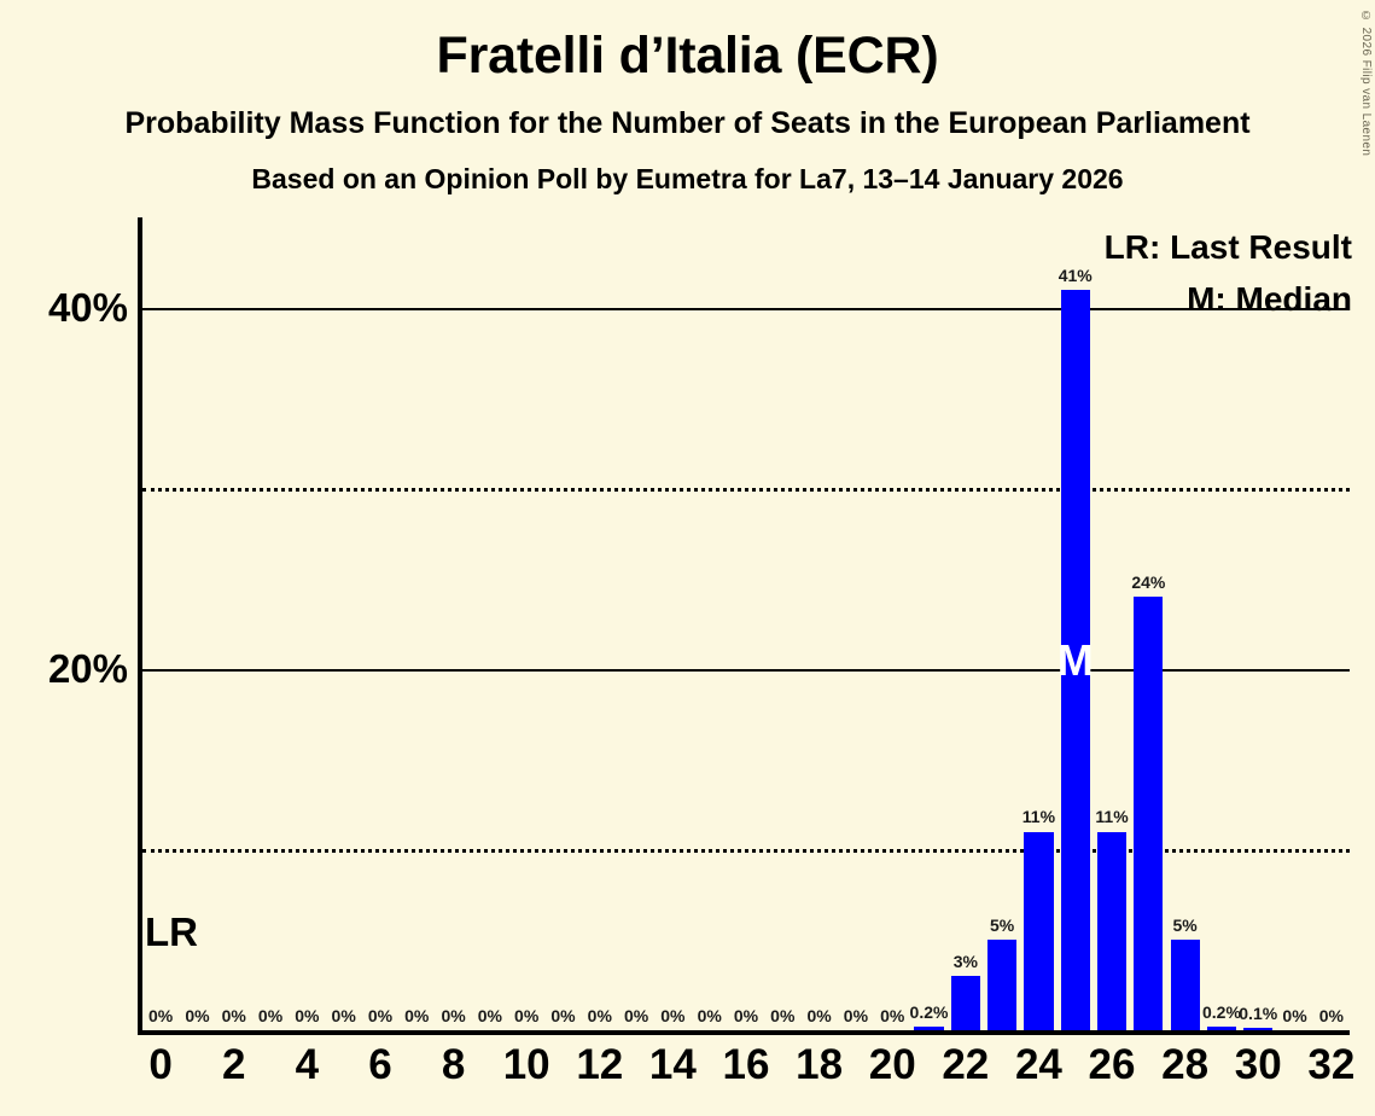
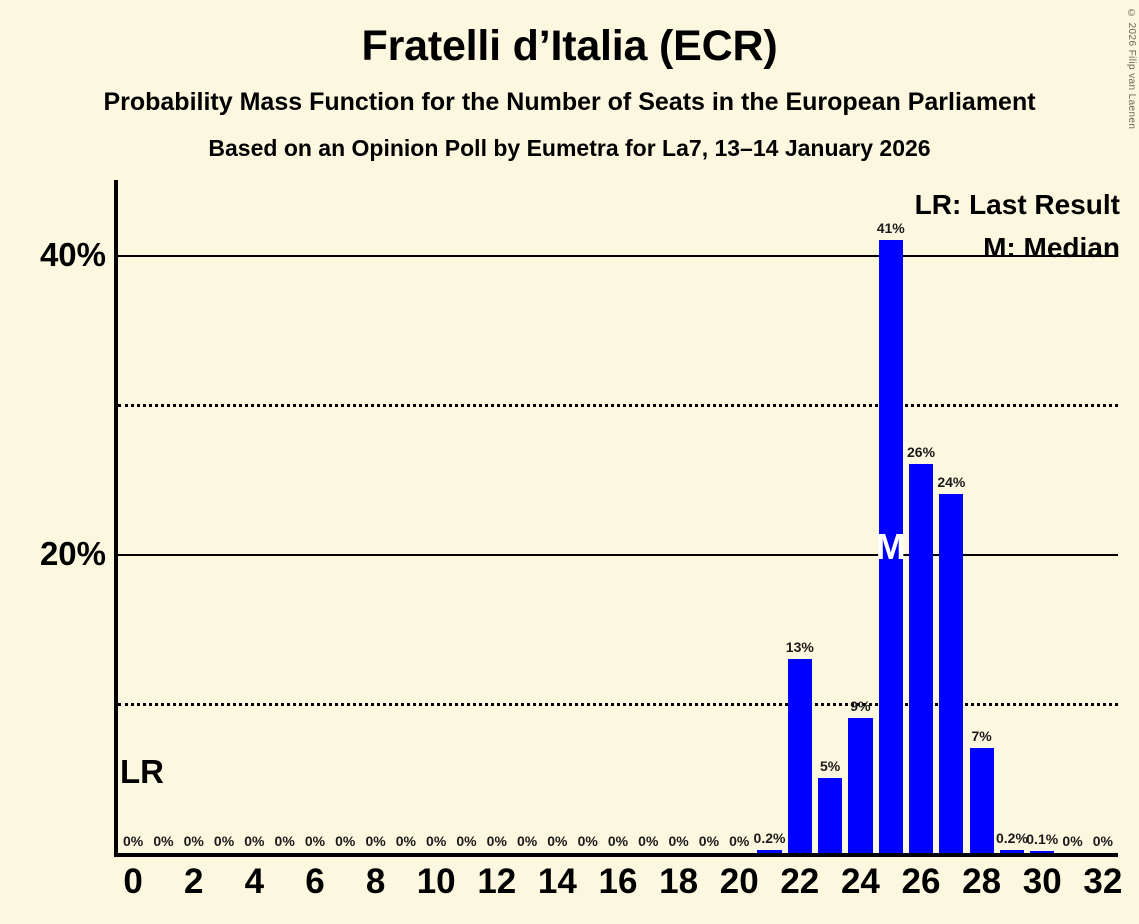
22: 3% -> 13%
24: 11% -> 9%
26: 11% -> 26%
28: 5% -> 7%
